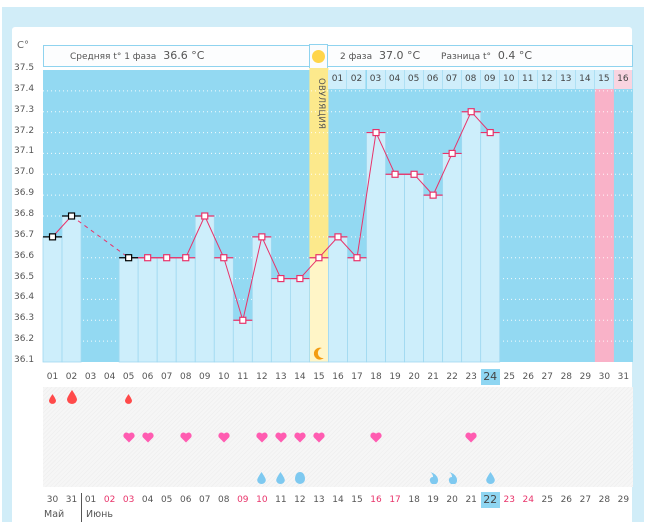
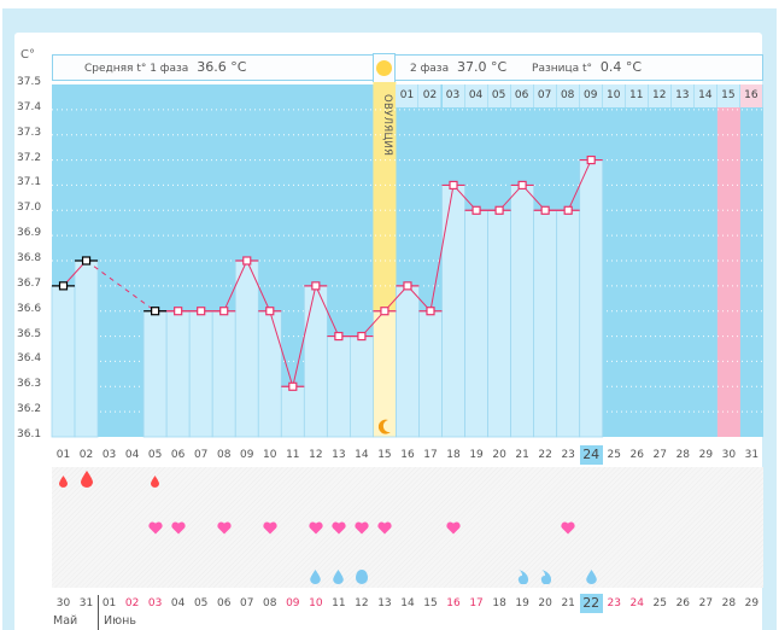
18: 37.2 -> 37.1
21: 36.9 -> 37.1
22: 37.1 -> 37.0
23: 37.3 -> 37.0
